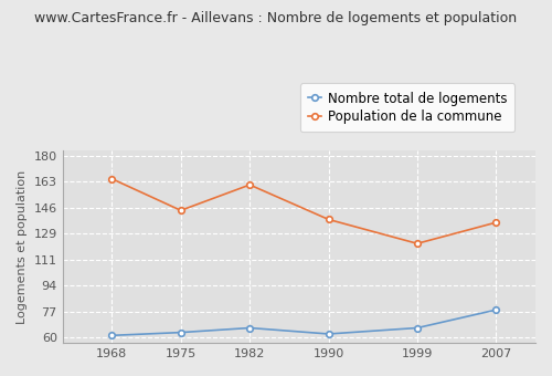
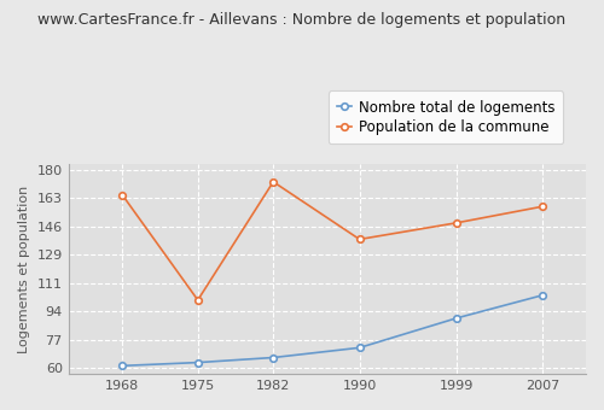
Population de la commune/1975: 144 -> 101
Population de la commune/1982: 161 -> 173
Nombre total de logements/1990: 62 -> 72
Nombre total de logements/1999: 66 -> 90
Population de la commune/1999: 122 -> 148
Nombre total de logements/2007: 78 -> 104
Population de la commune/2007: 136 -> 158
